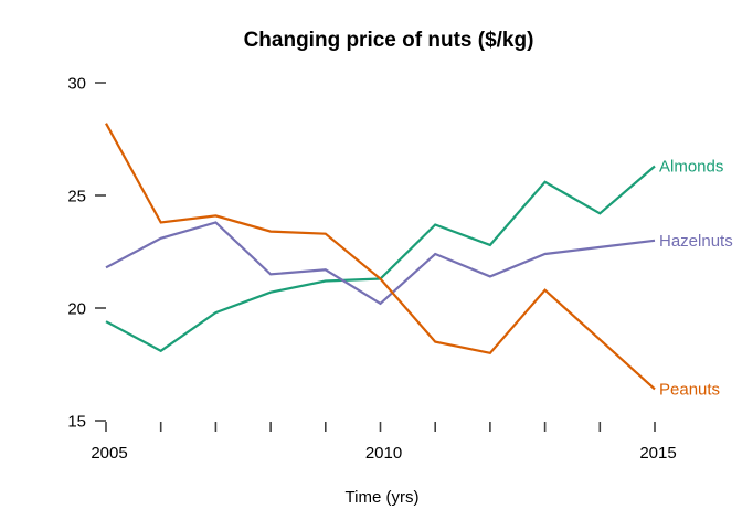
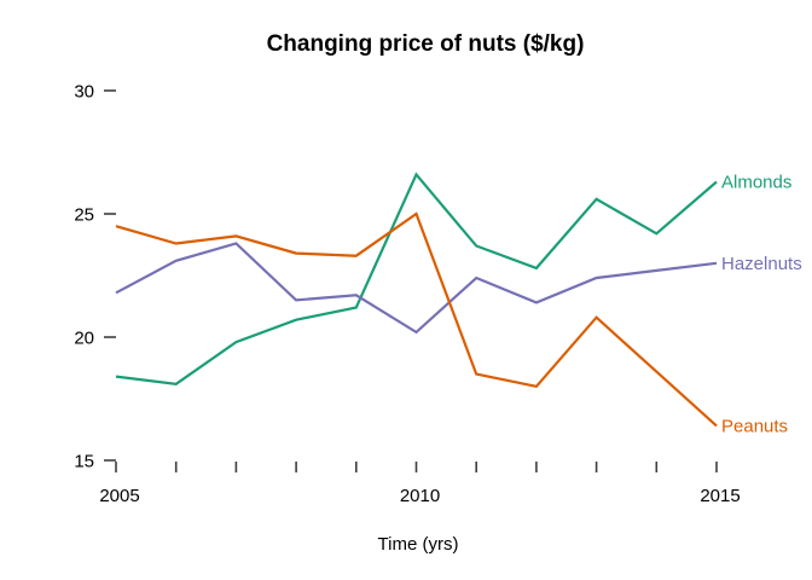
Almonds/2005: 19.4 -> 18.4
Peanuts/2005: 28.2 -> 24.5
Almonds/2010: 21.3 -> 26.6
Peanuts/2010: 21.3 -> 25.0
